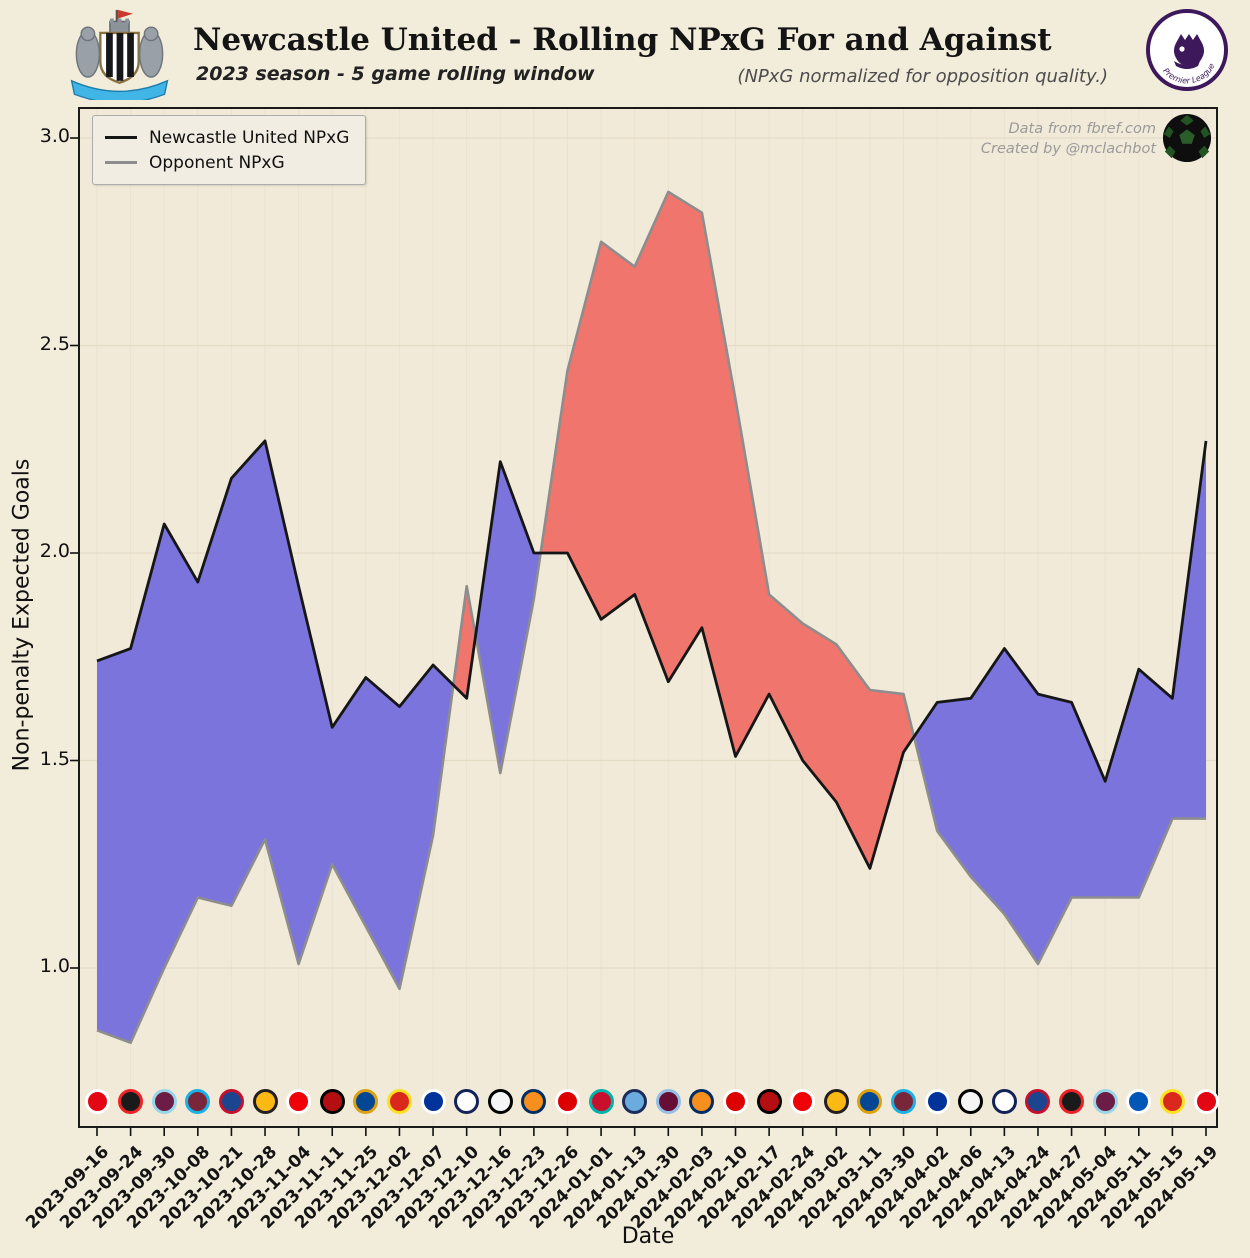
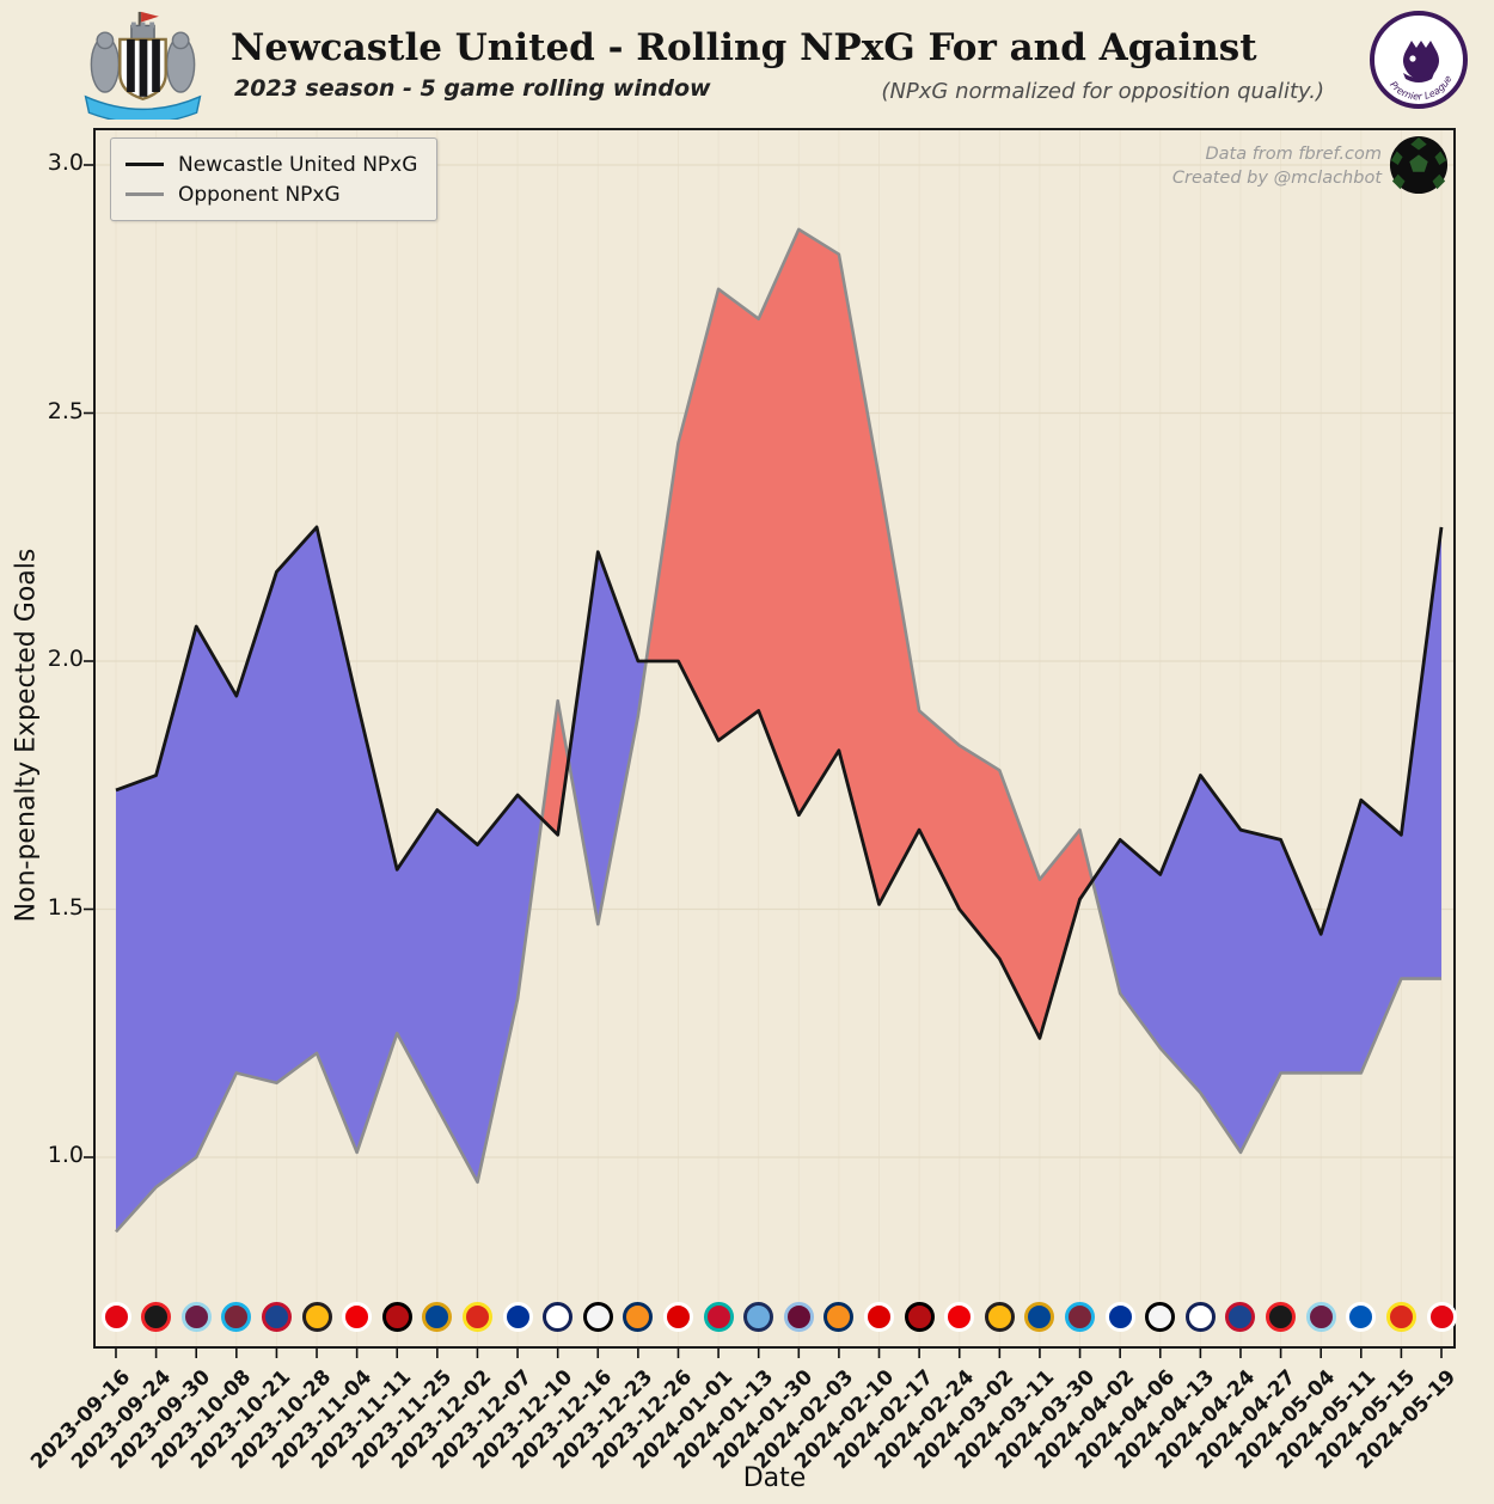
Opponent NPxG/2023-09-24: 0.82 -> 0.94
Opponent NPxG/2023-10-28: 1.31 -> 1.21
Opponent NPxG/2024-03-11: 1.67 -> 1.56
Newcastle United NPxG/2024-04-06: 1.65 -> 1.57
